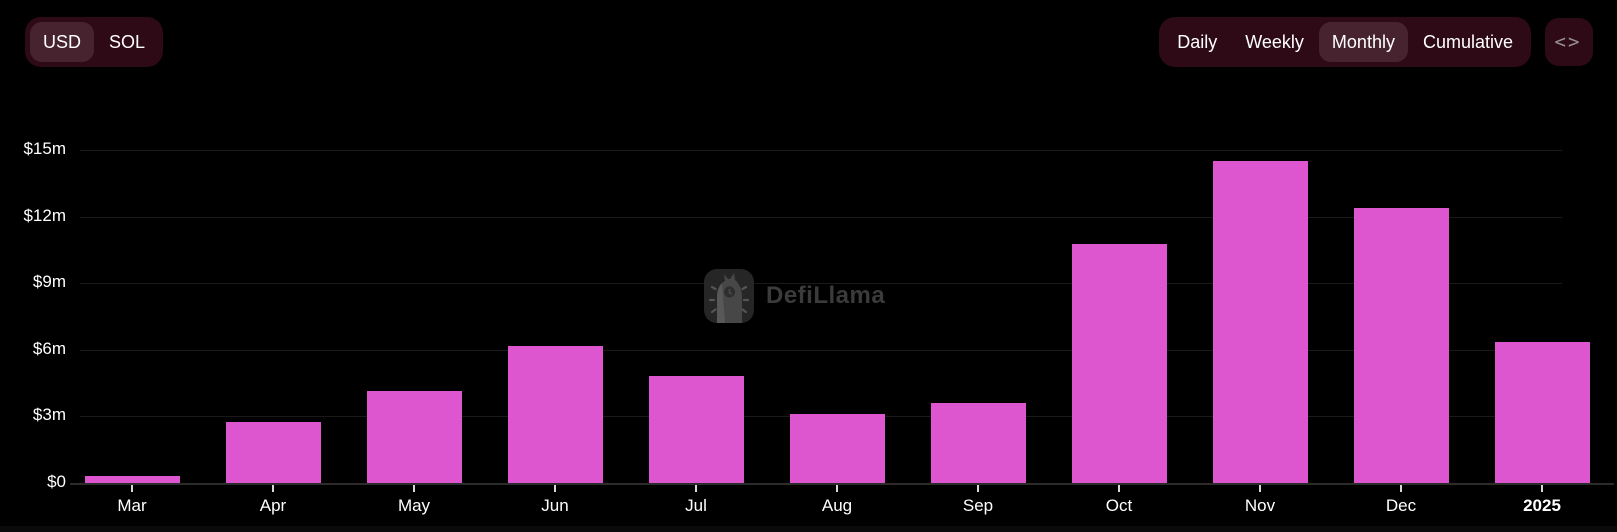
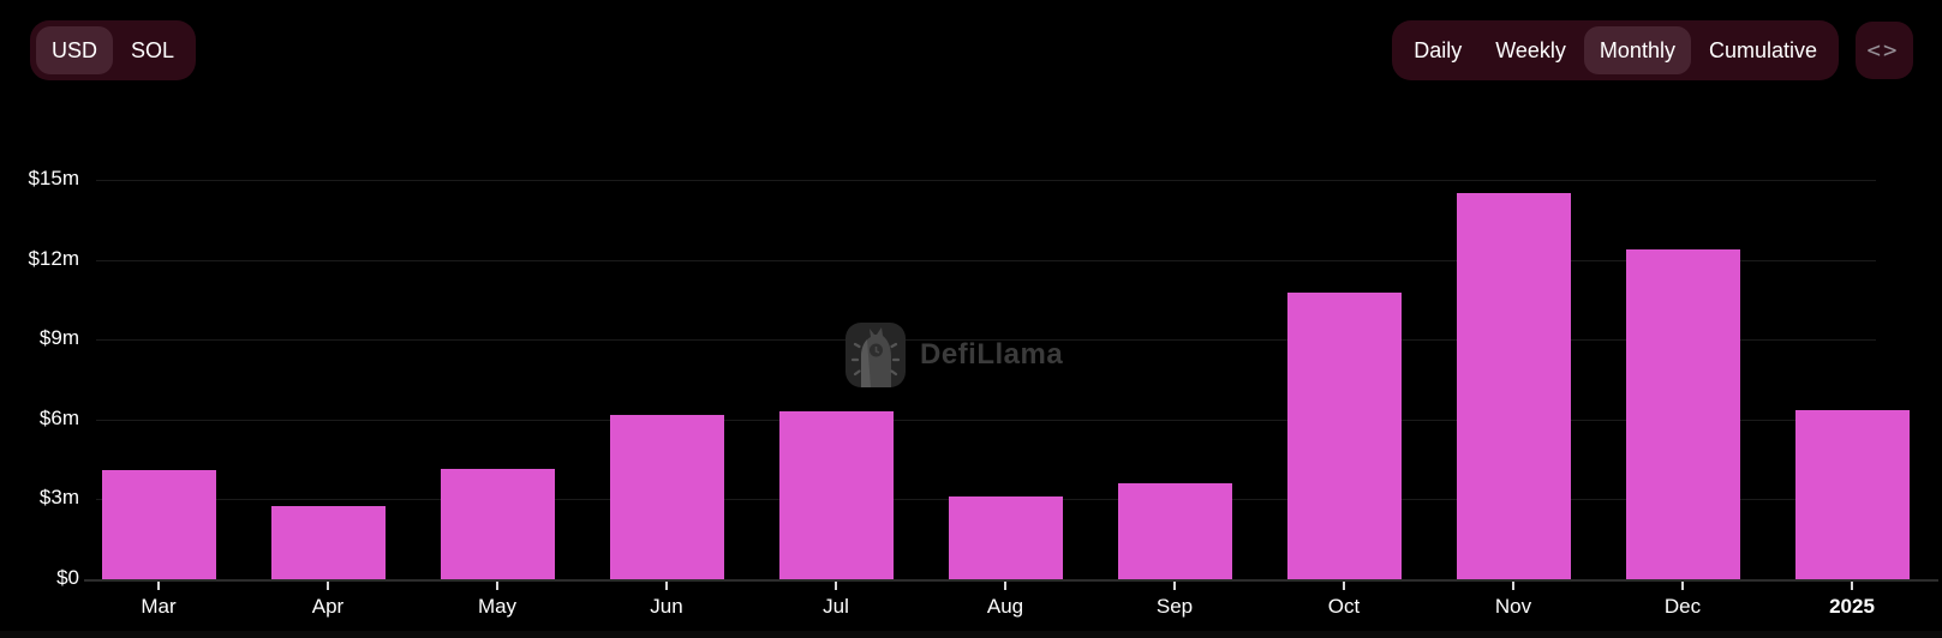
Mar: $0.3m -> $4.1m
Jul: $4.8m -> $6.3m
